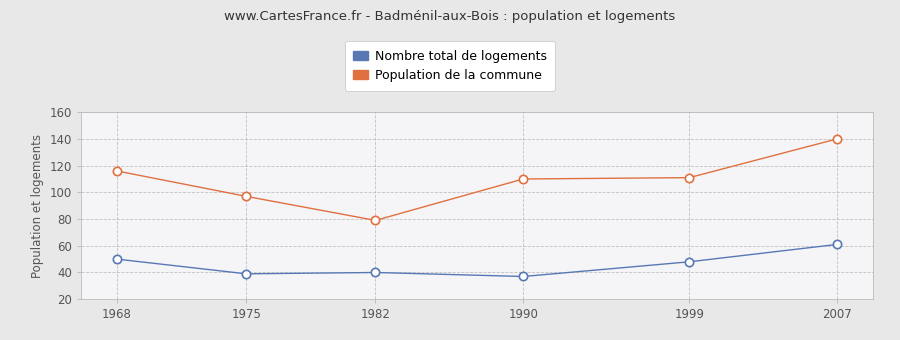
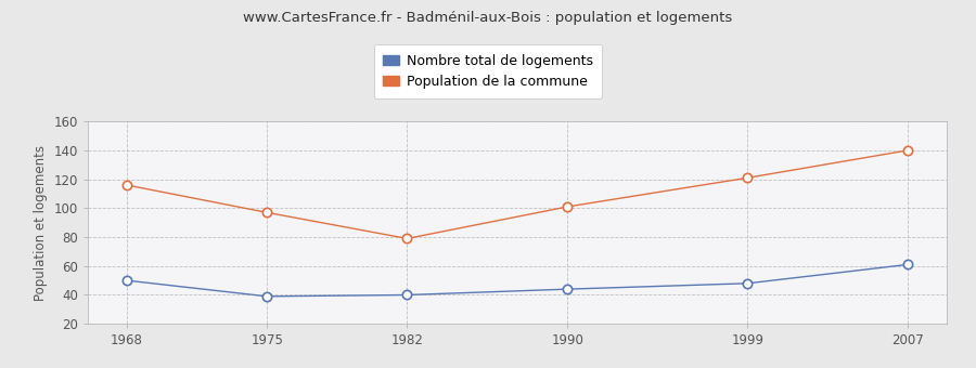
Nombre total de logements/1990: 37 -> 44
Population de la commune/1990: 110 -> 101
Population de la commune/1999: 111 -> 121
